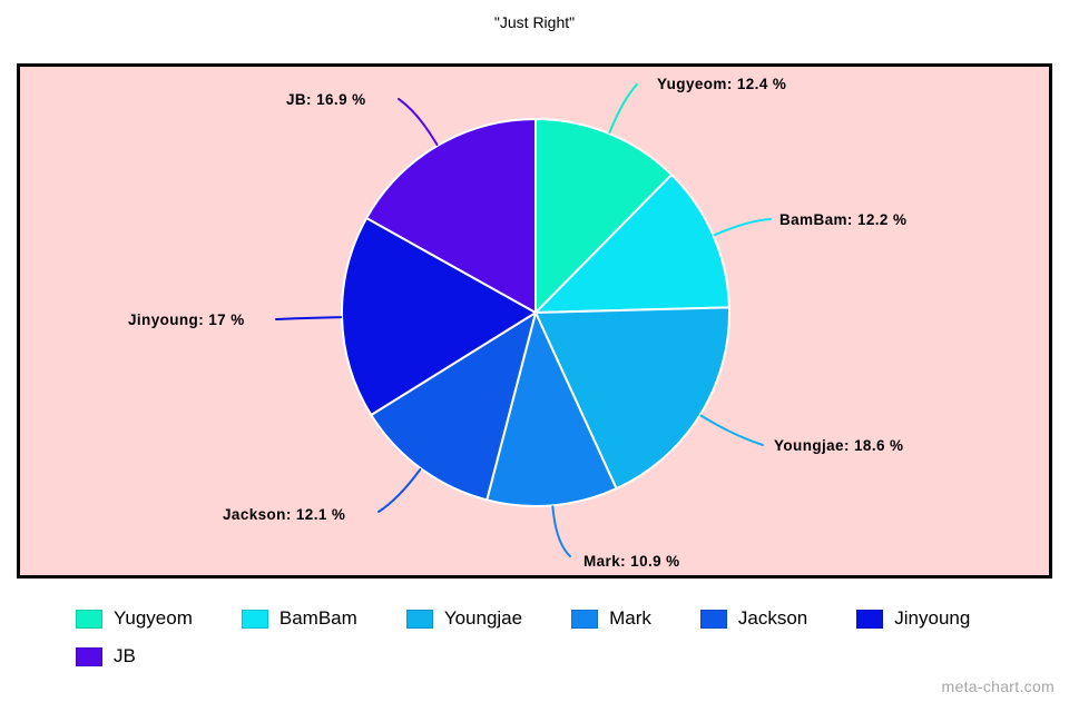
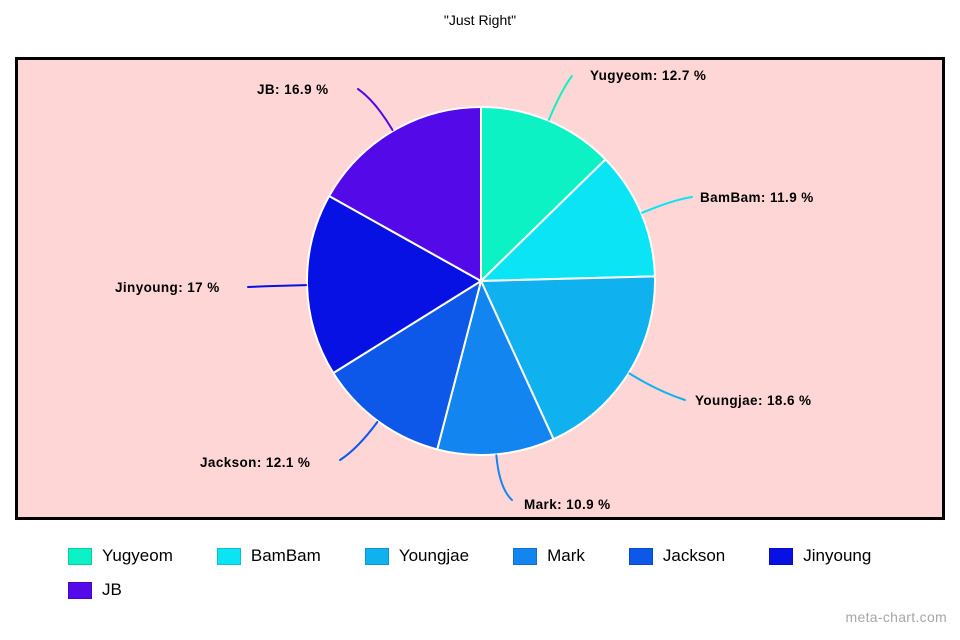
Yugyeom: 12.4 -> 12.7
BamBam: 12.2 -> 11.9
